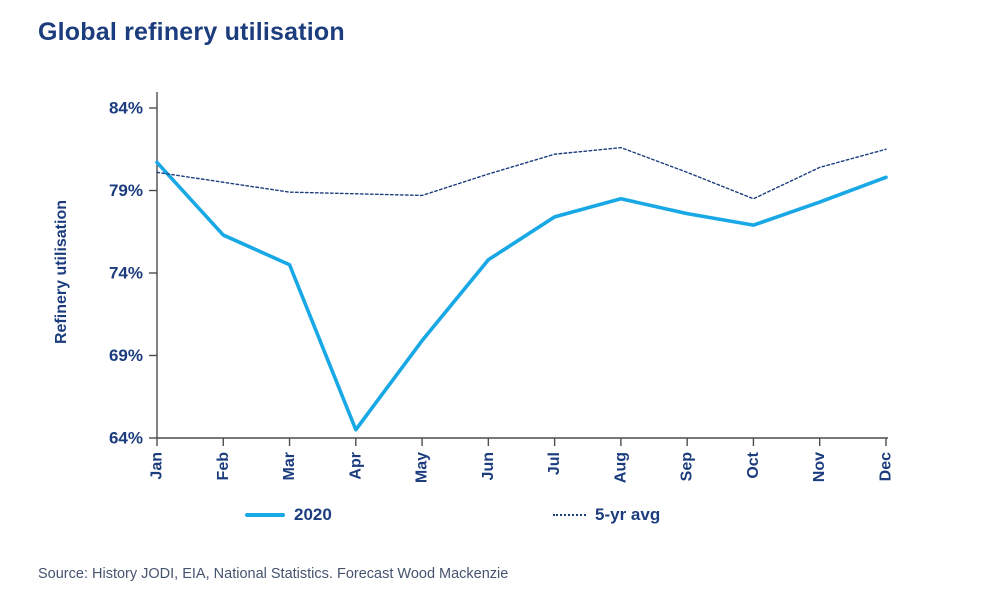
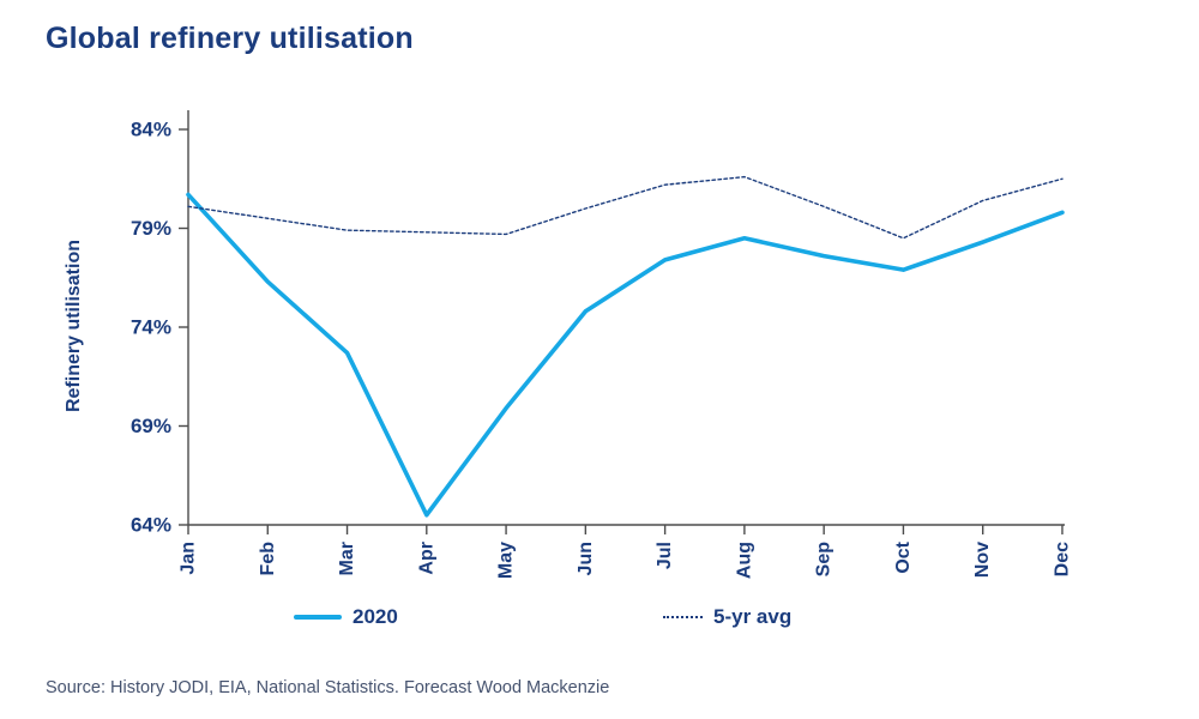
2020/Mar: 74.5% -> 72.7%
